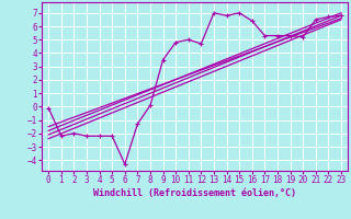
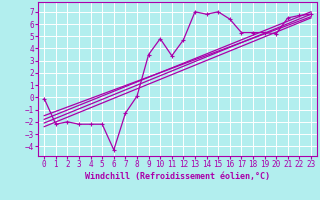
11: 5.0 -> 3.4
